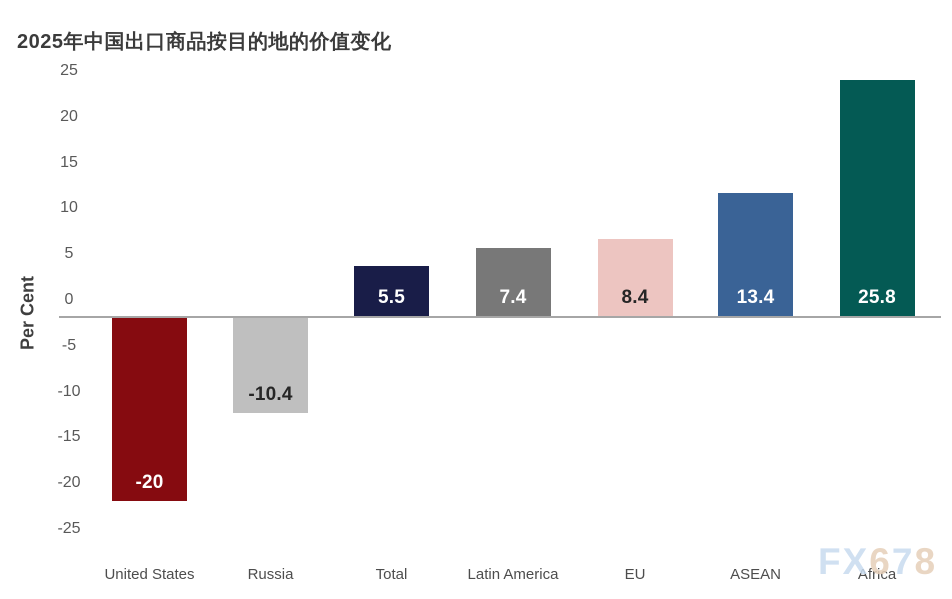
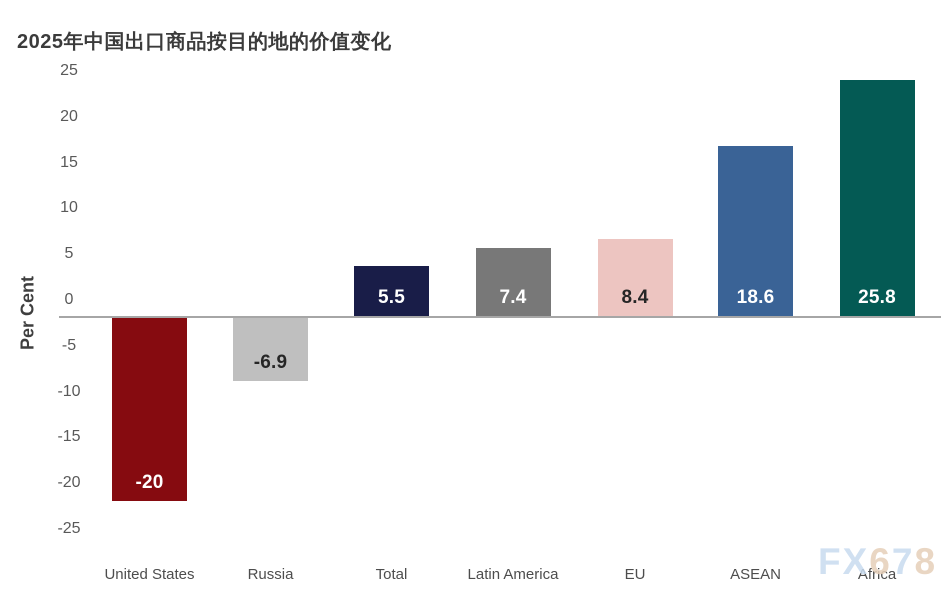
Russia: -10.4 -> -6.9
ASEAN: 13.4 -> 18.6
